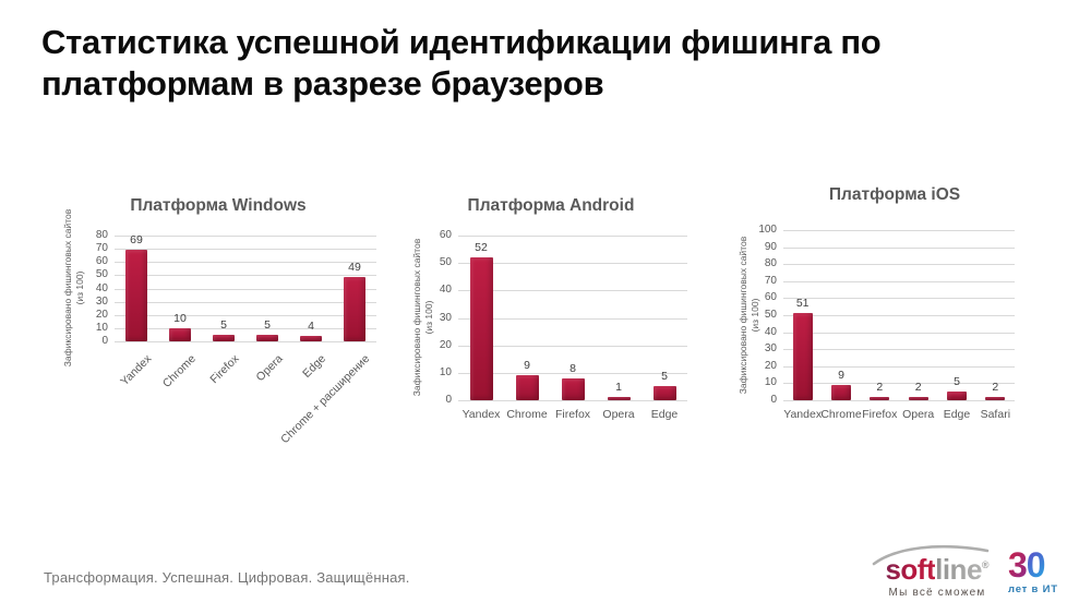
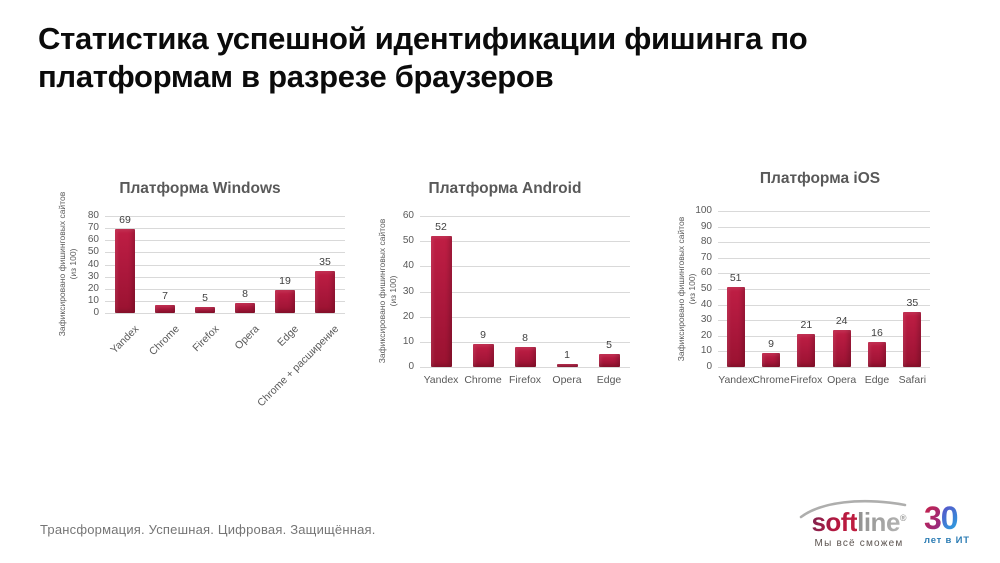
Платформа Windows/Chrome: 10 -> 7
Платформа Windows/Opera: 5 -> 8
Платформа Windows/Edge: 4 -> 19
Платформа Windows/Chrome + расширение: 49 -> 35
Платформа iOS/Firefox: 2 -> 21
Платформа iOS/Opera: 2 -> 24
Платформа iOS/Edge: 5 -> 16
Платформа iOS/Safari: 2 -> 35
